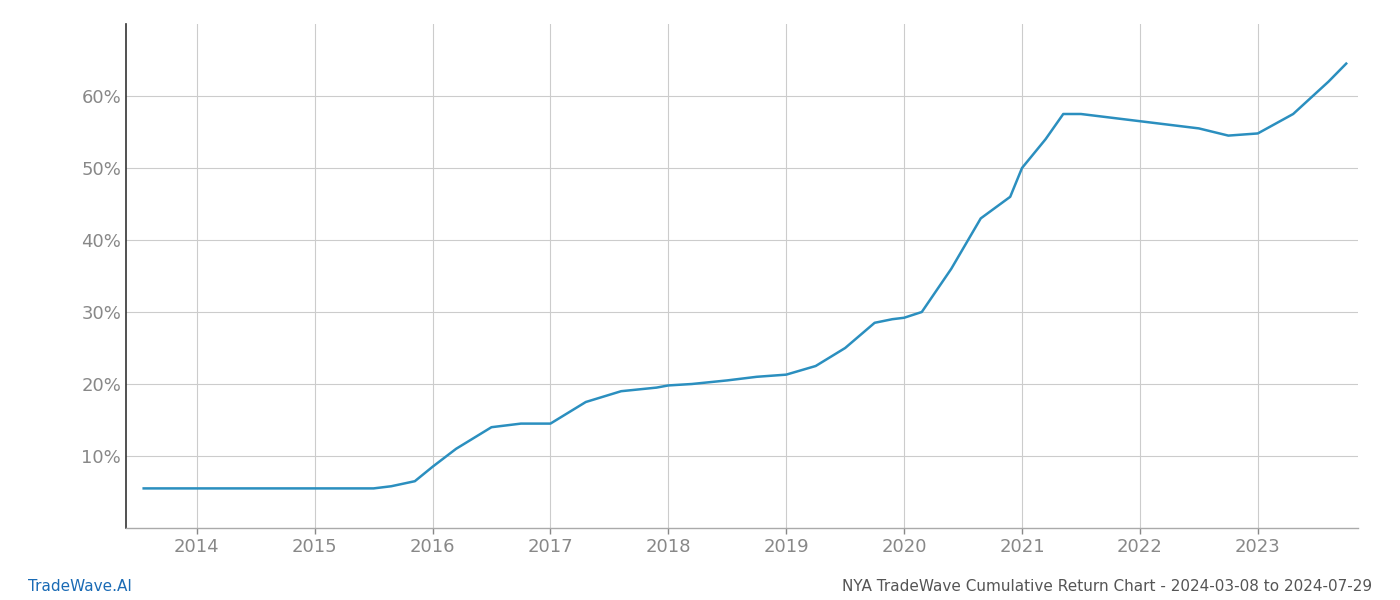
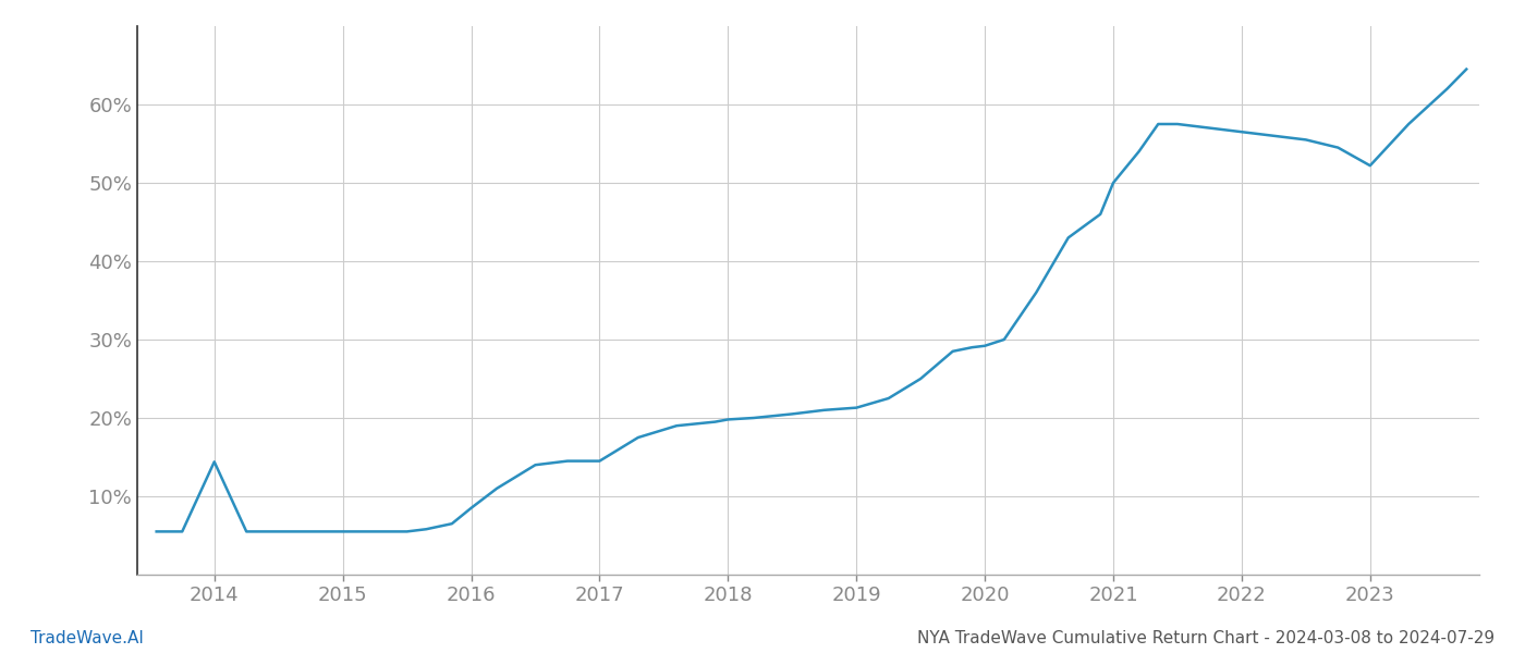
2014: 5.5% -> 14.4%
2023: 54.8% -> 52.2%
